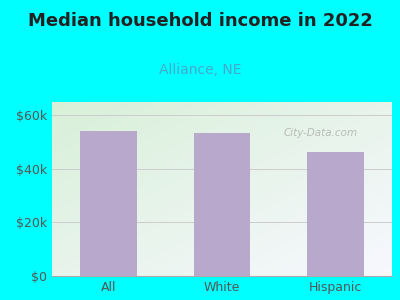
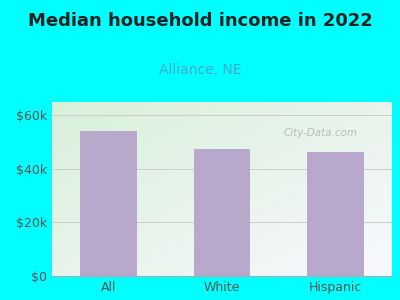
White: $53.5k -> $47.5k
